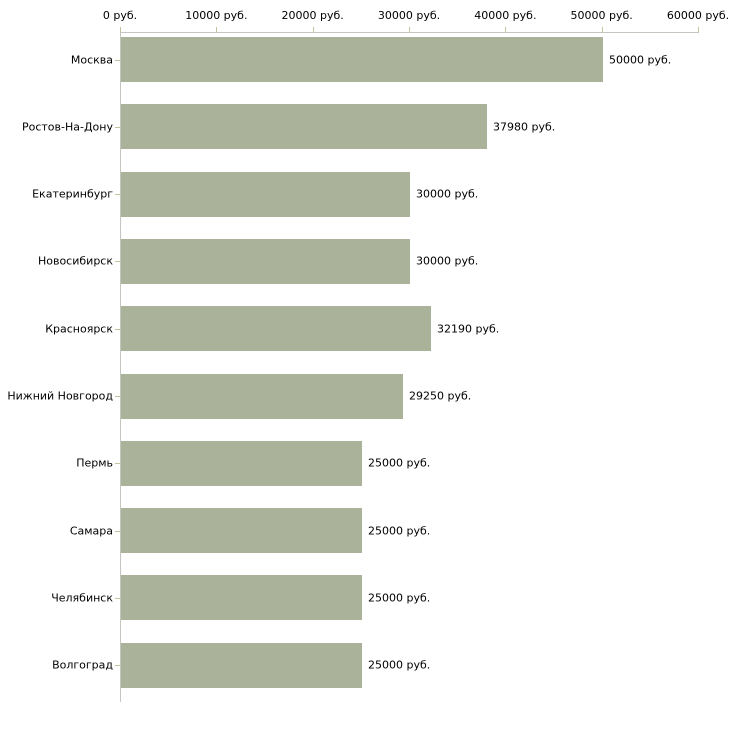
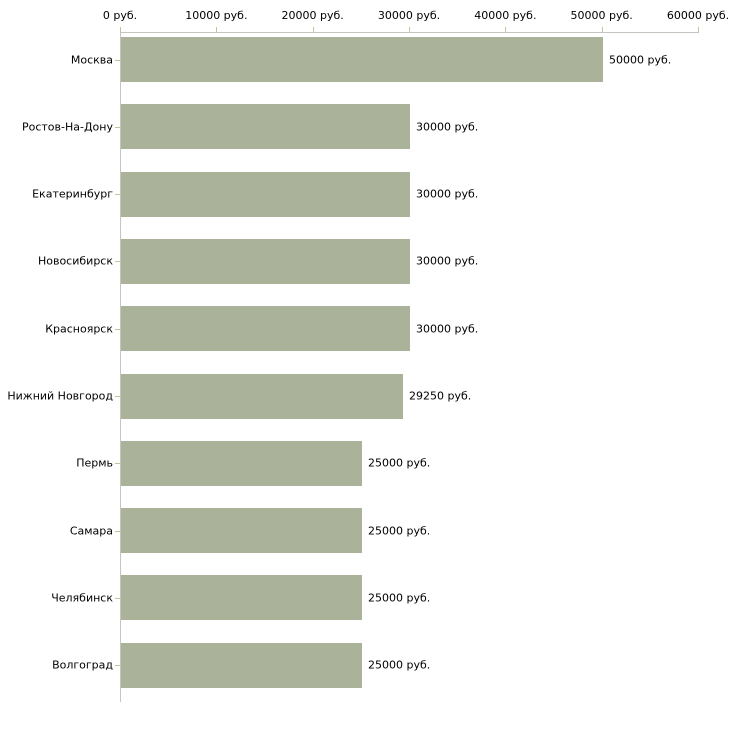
Ростов-На-Дону: 37980 -> 30000
Красноярск: 32190 -> 30000
